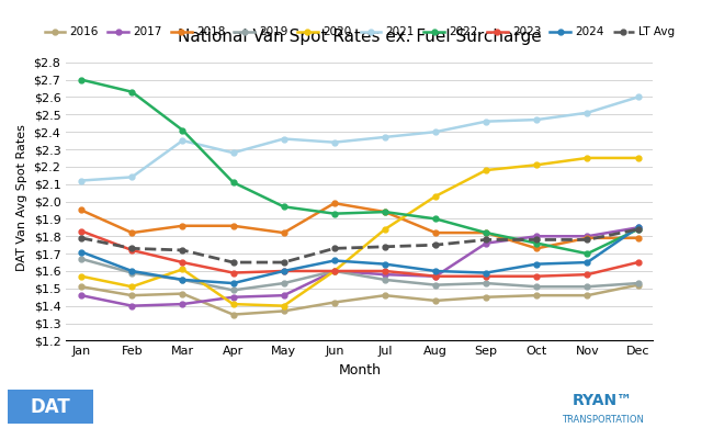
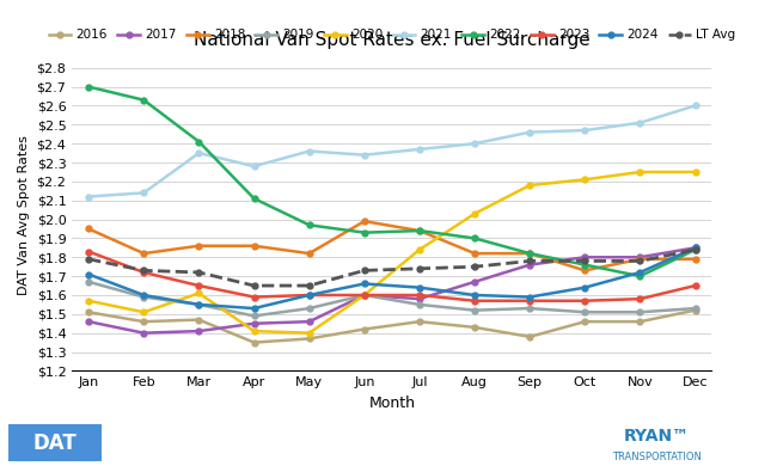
2017/Aug: $1.57 -> $1.67
2016/Sep: $1.45 -> $1.38
2024/Nov: $1.65 -> $1.72
